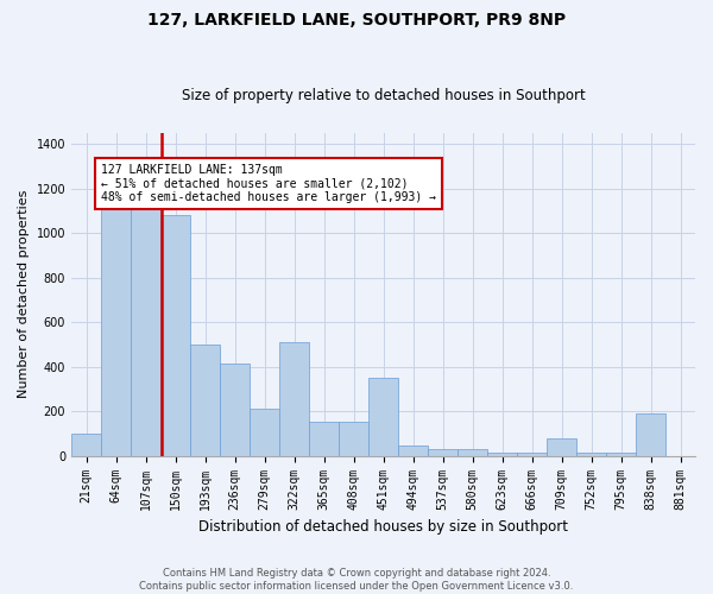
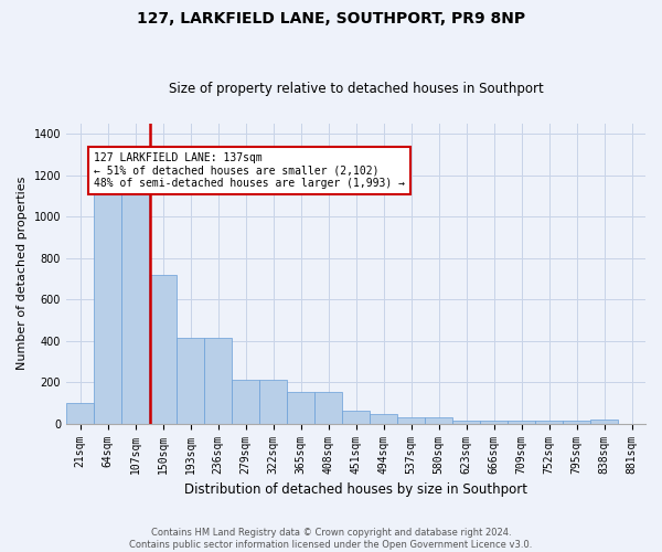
150sqm: 1080 -> 720
193sqm: 500 -> 420
322sqm: 510 -> 210
451sqm: 350 -> 60
709sqm: 80 -> 10
838sqm: 190 -> 20
